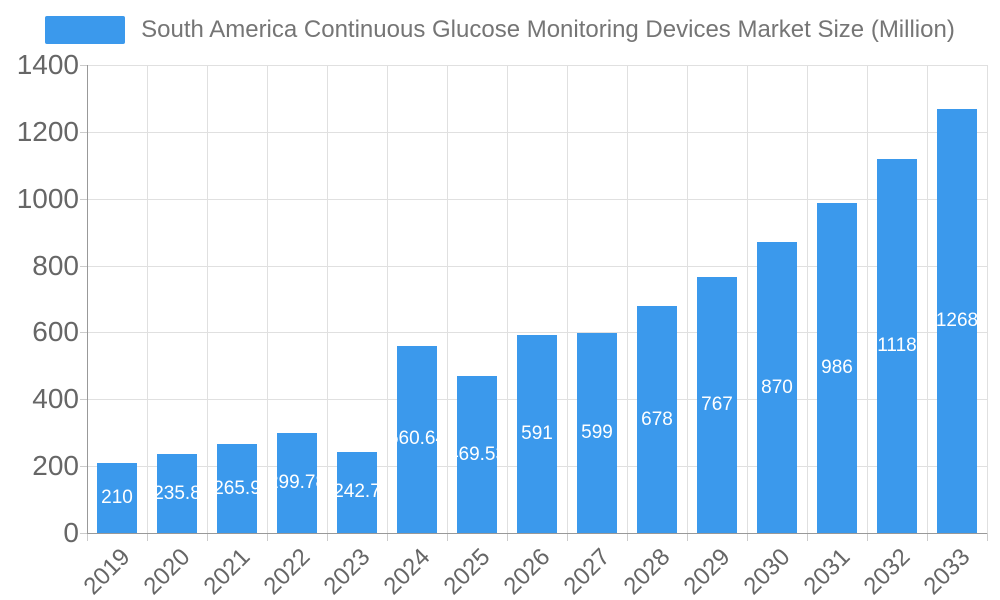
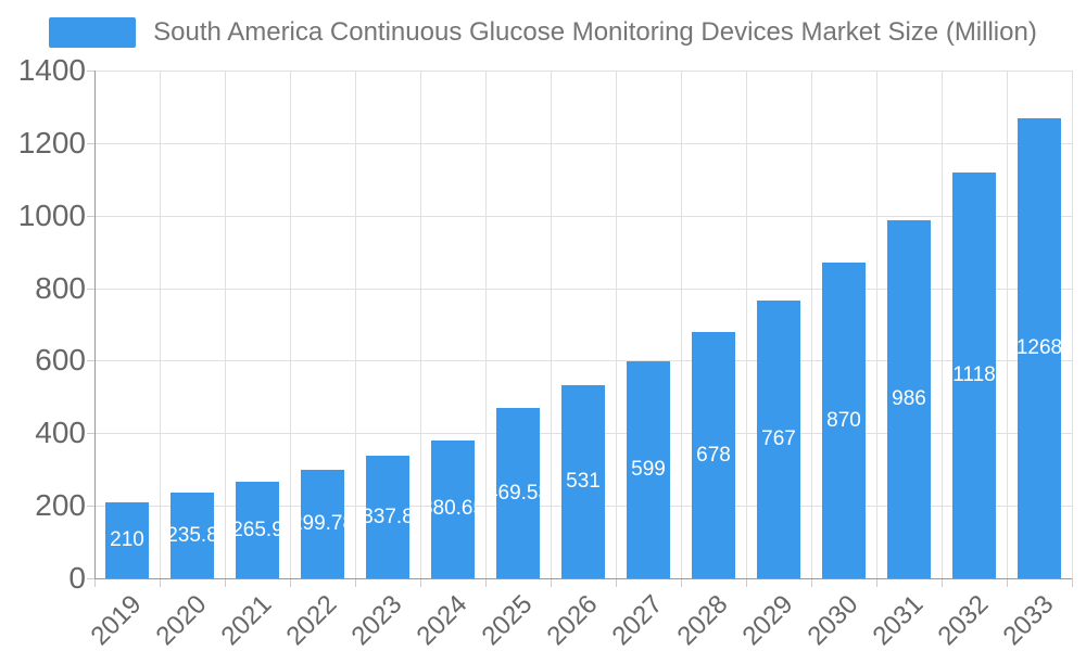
2023: 242.7 -> 337.8
2024: 560.64 -> 380.65
2026: 591 -> 531
